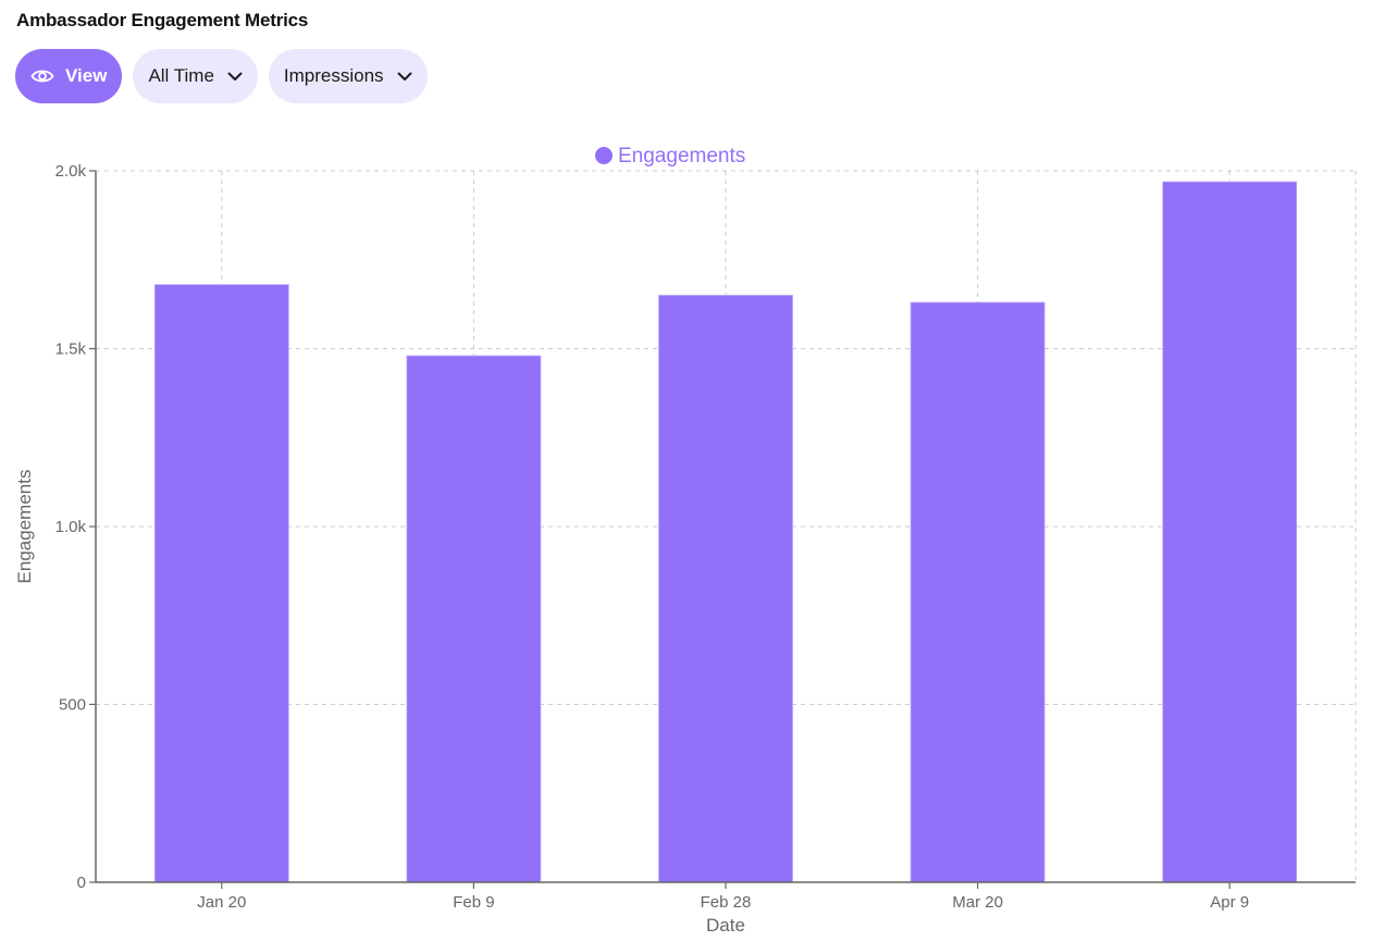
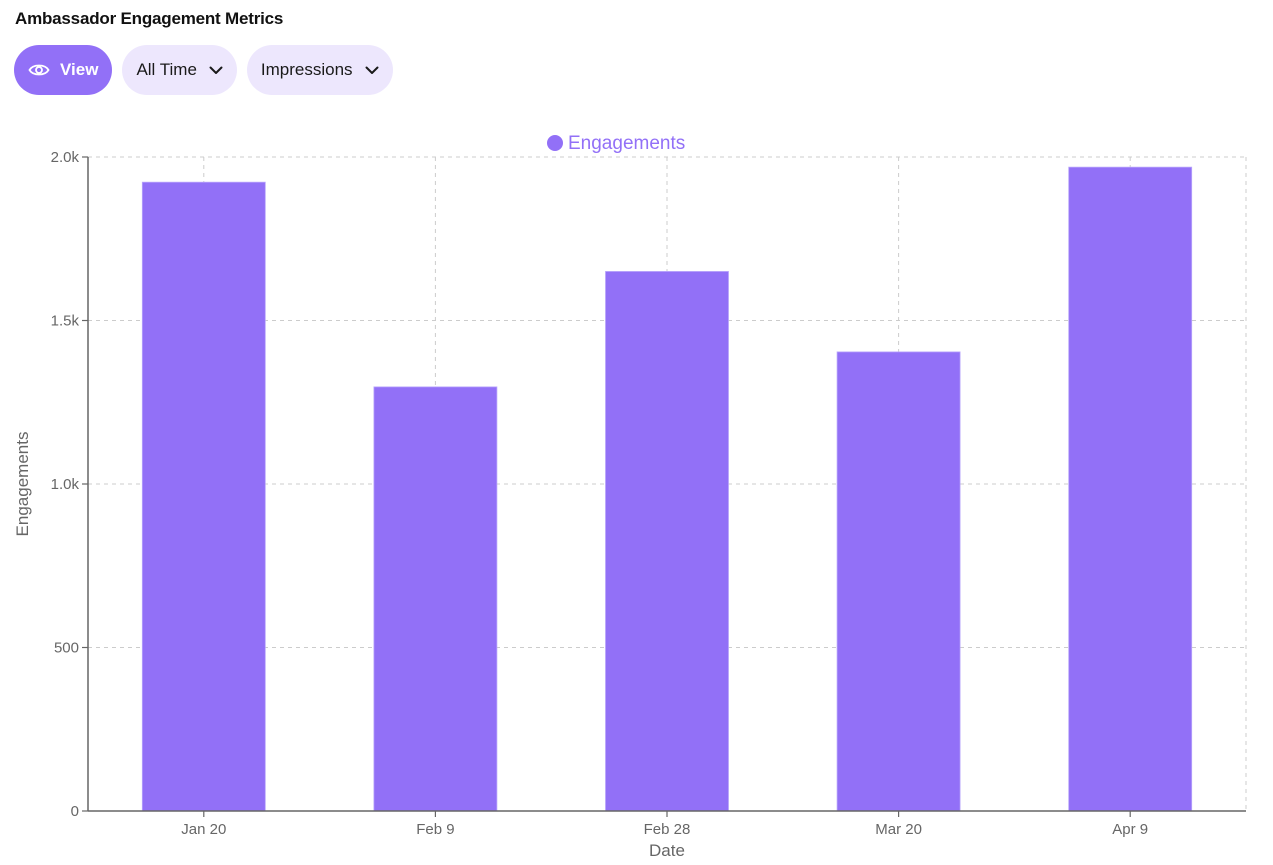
Jan 20: 1.68k -> 1.92k
Feb 9: 1.48k -> 1.30k
Mar 20: 1.63k -> 1.40k
